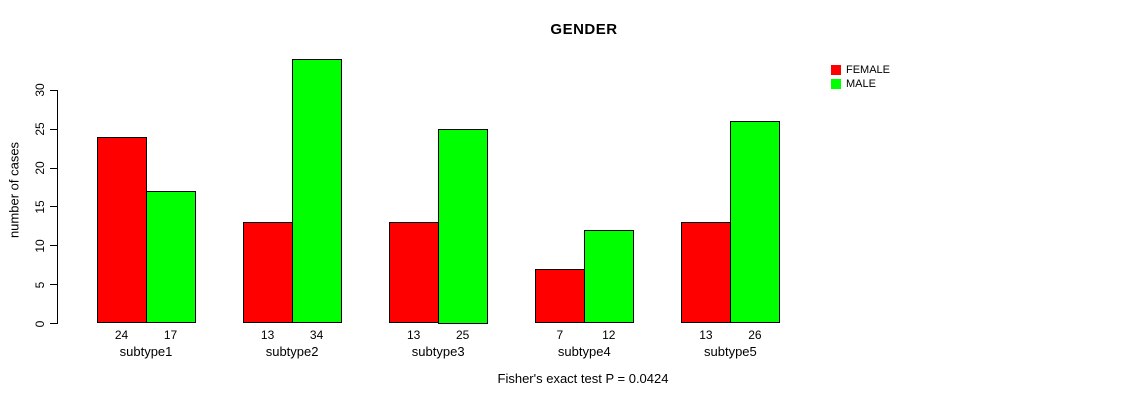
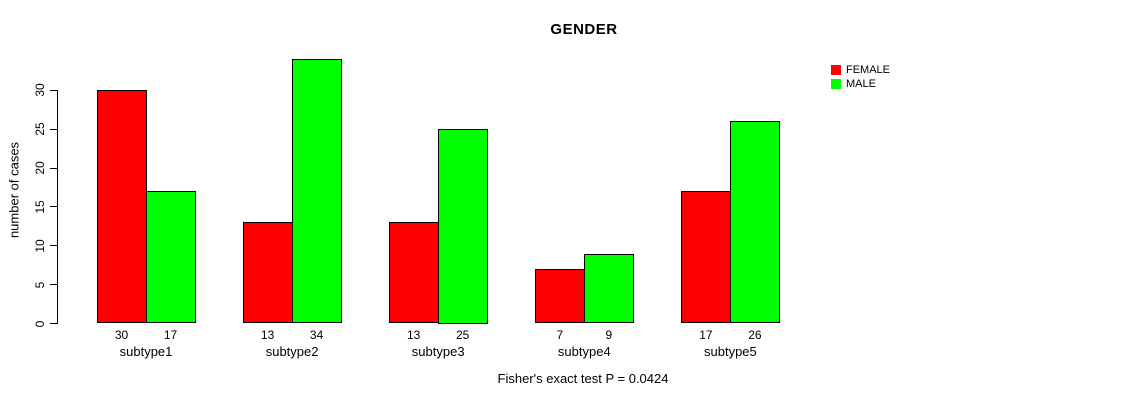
FEMALE/subtype1: 24 -> 30
MALE/subtype4: 12 -> 9
FEMALE/subtype5: 13 -> 17
